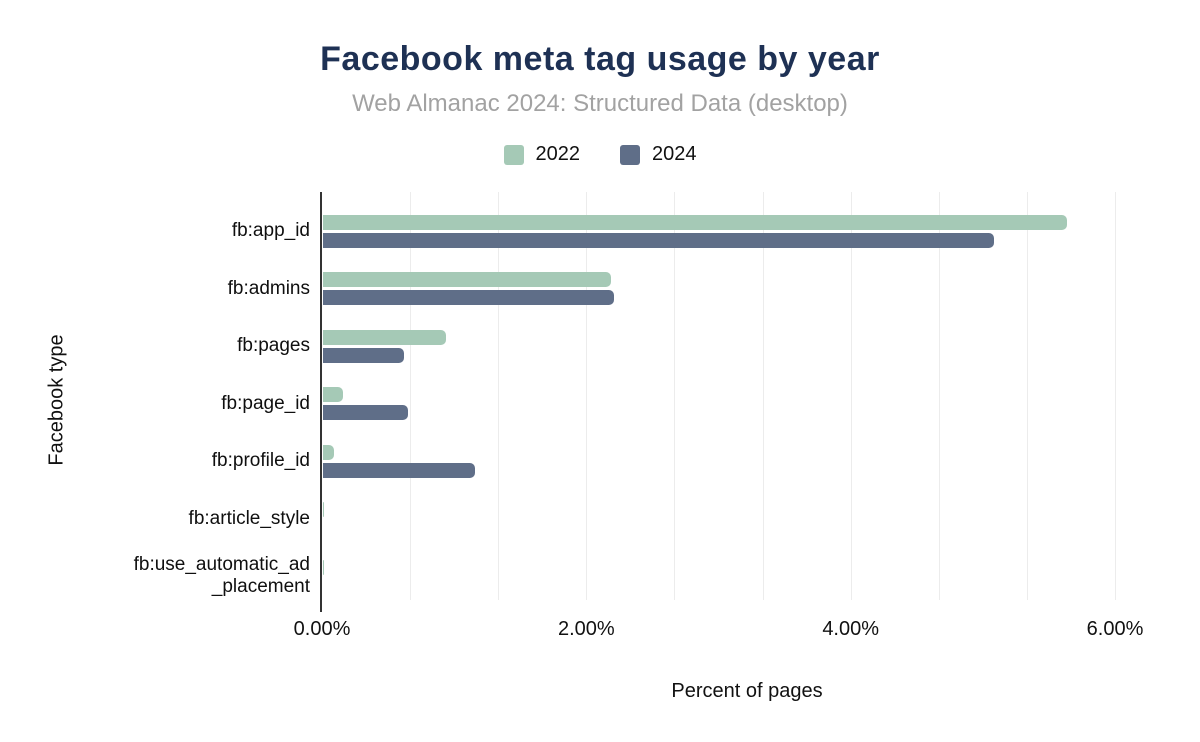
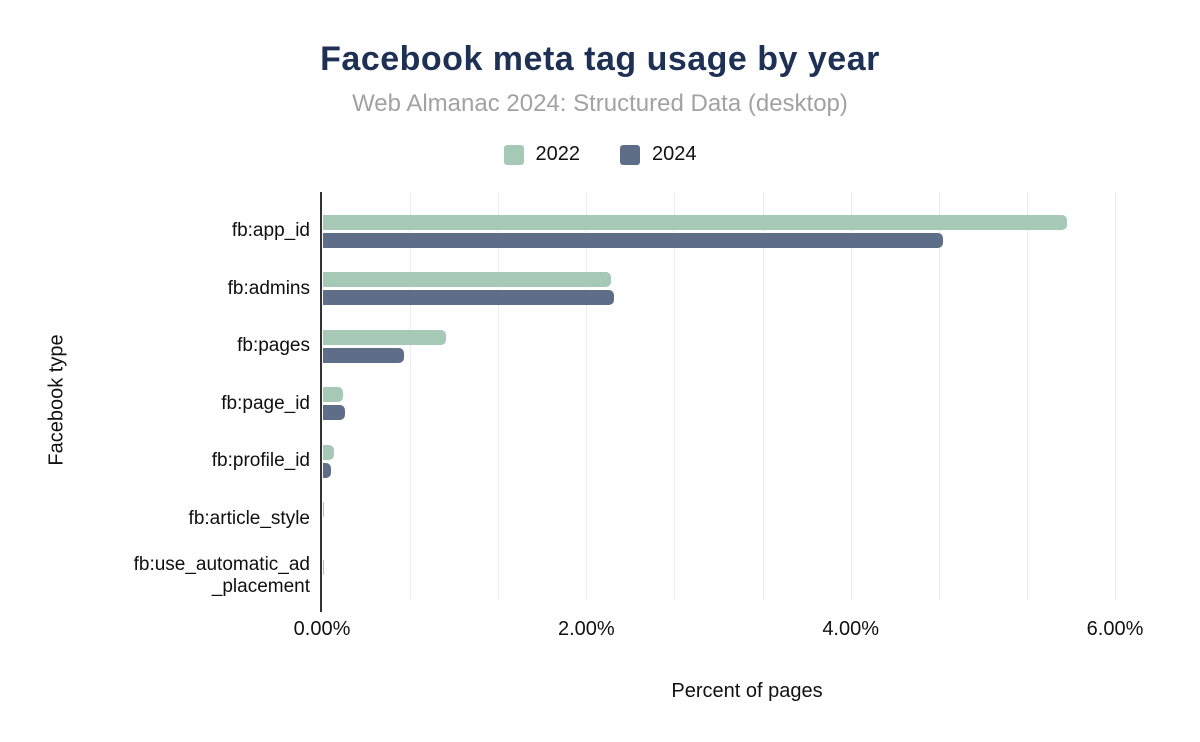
2024/fb:app_id: 5.08% -> 4.69%
2024/fb:page_id: 0.64% -> 0.17%
2024/fb:profile_id: 1.15% -> 0.06%
